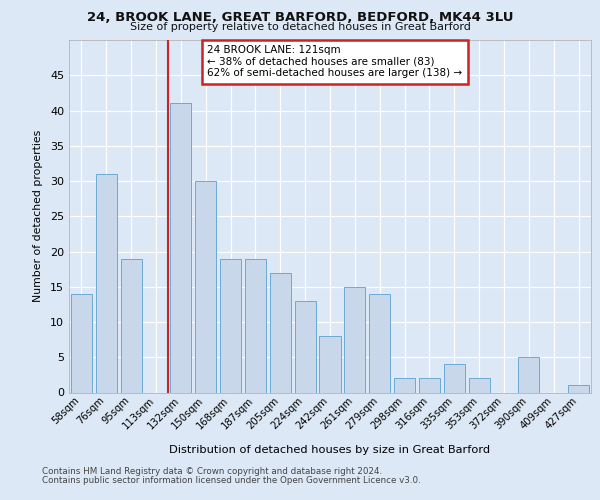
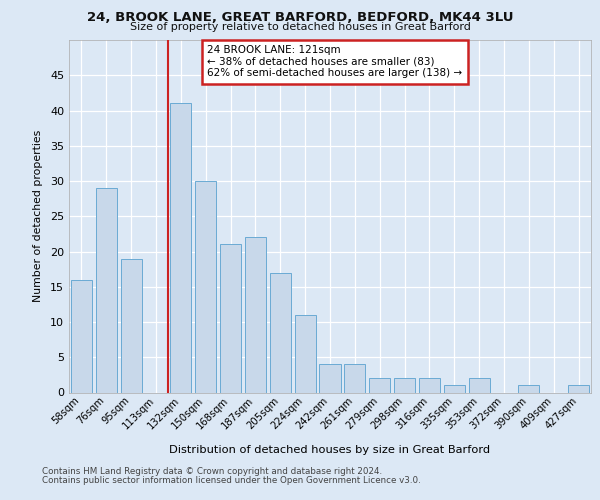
58sqm: 14 -> 16
76sqm: 31 -> 29
168sqm: 19 -> 21
187sqm: 19 -> 22
224sqm: 13 -> 11
242sqm: 8 -> 4
261sqm: 15 -> 4
279sqm: 14 -> 2
335sqm: 4 -> 1
390sqm: 5 -> 1
